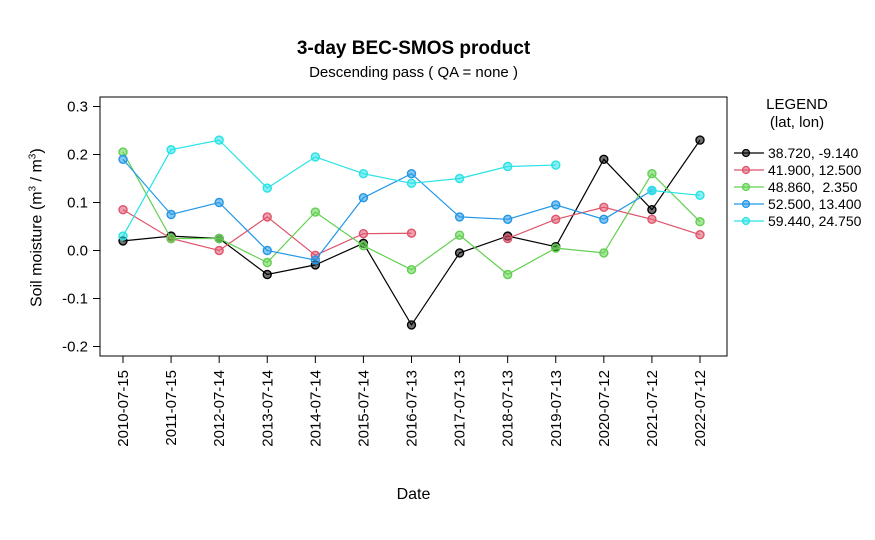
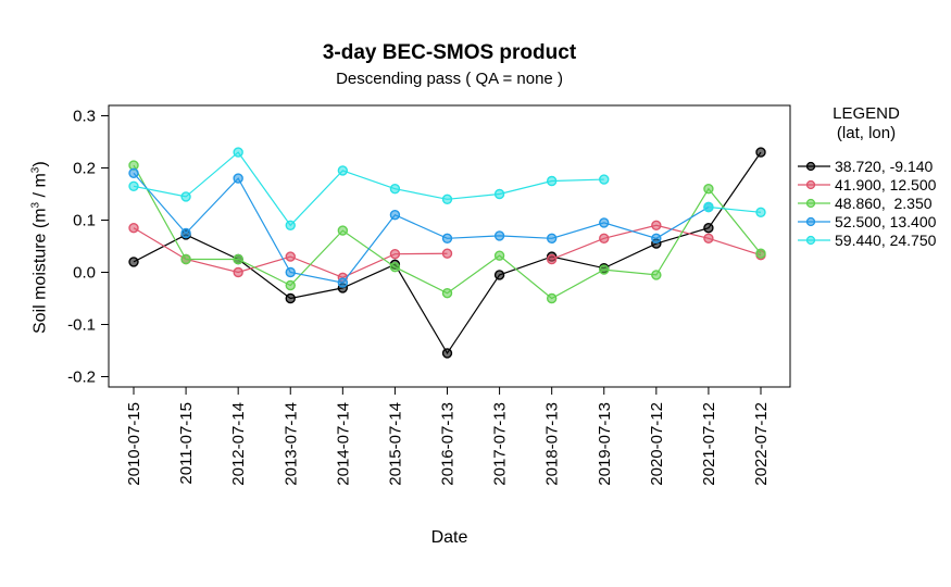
59.440, 24.750/2010-07-15: 0.03 -> 0.17
38.720, -9.140/2011-07-15: 0.03 -> 0.07
59.440, 24.750/2011-07-15: 0.21 -> 0.14
52.500, 13.400/2012-07-14: 0.10 -> 0.18
41.900, 12.500/2013-07-14: 0.07 -> 0.03
59.440, 24.750/2013-07-14: 0.13 -> 0.09
52.500, 13.400/2016-07-13: 0.16 -> 0.07
38.720, -9.140/2020-07-12: 0.19 -> 0.06
48.860, 2.350/2022-07-12: 0.06 -> 0.04
